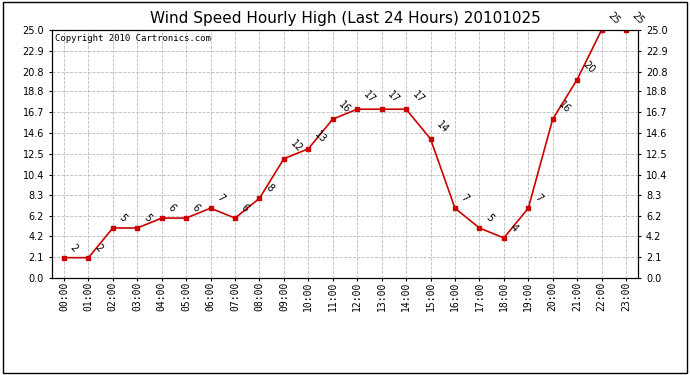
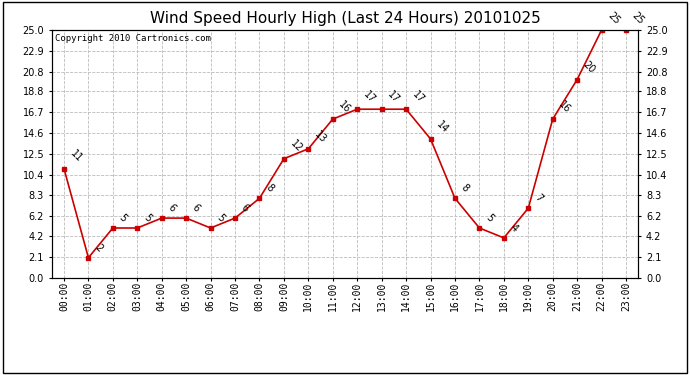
00:00: 2 -> 11
06:00: 7 -> 5
16:00: 7 -> 8
